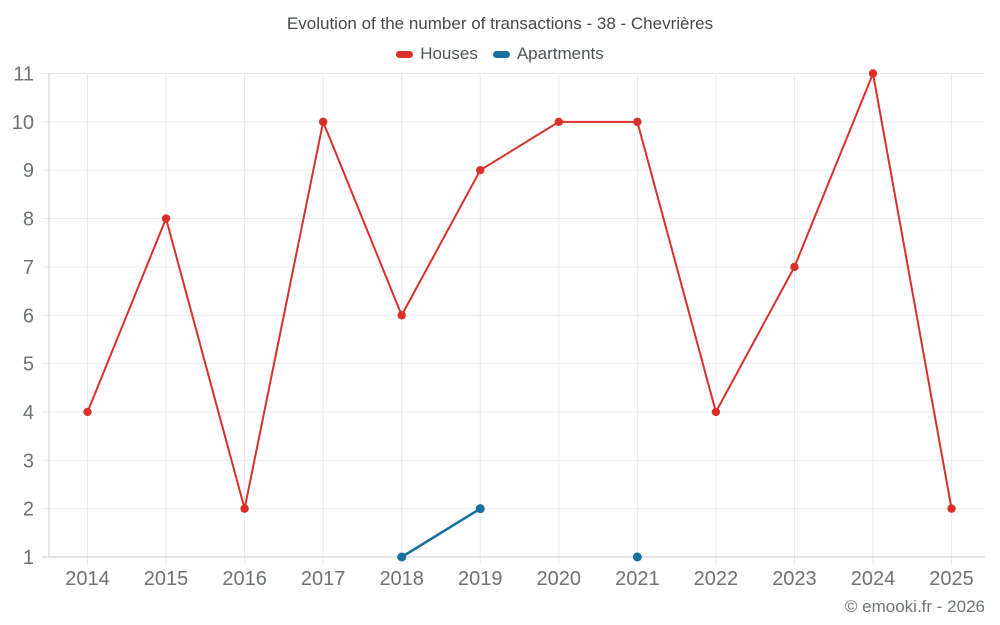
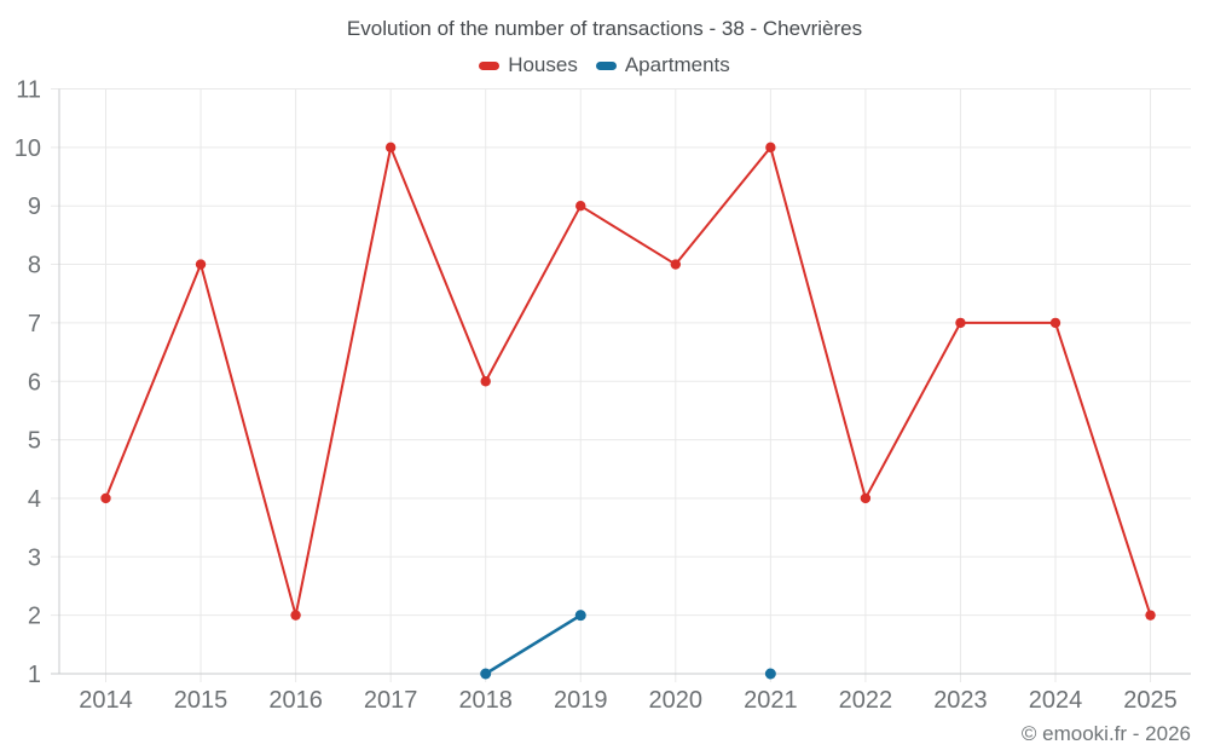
Houses/2020: 10 -> 8
Houses/2024: 11 -> 7
